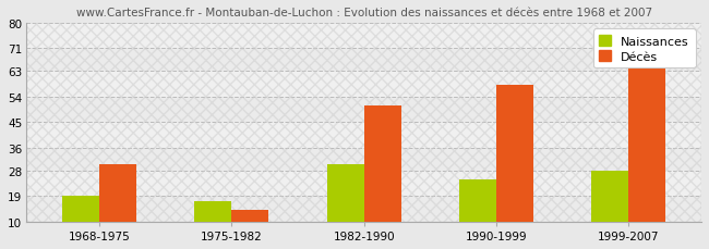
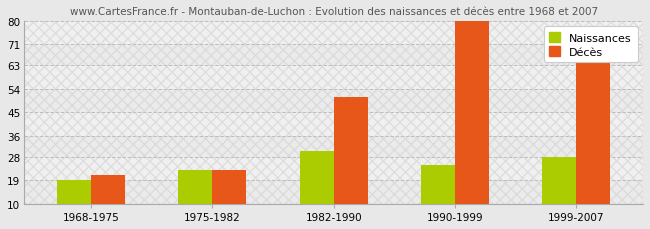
Décès/1968-1975: 30 -> 21
Naissances/1975-1982: 17 -> 23
Décès/1975-1982: 14 -> 23
Décès/1990-1999: 58 -> 80
